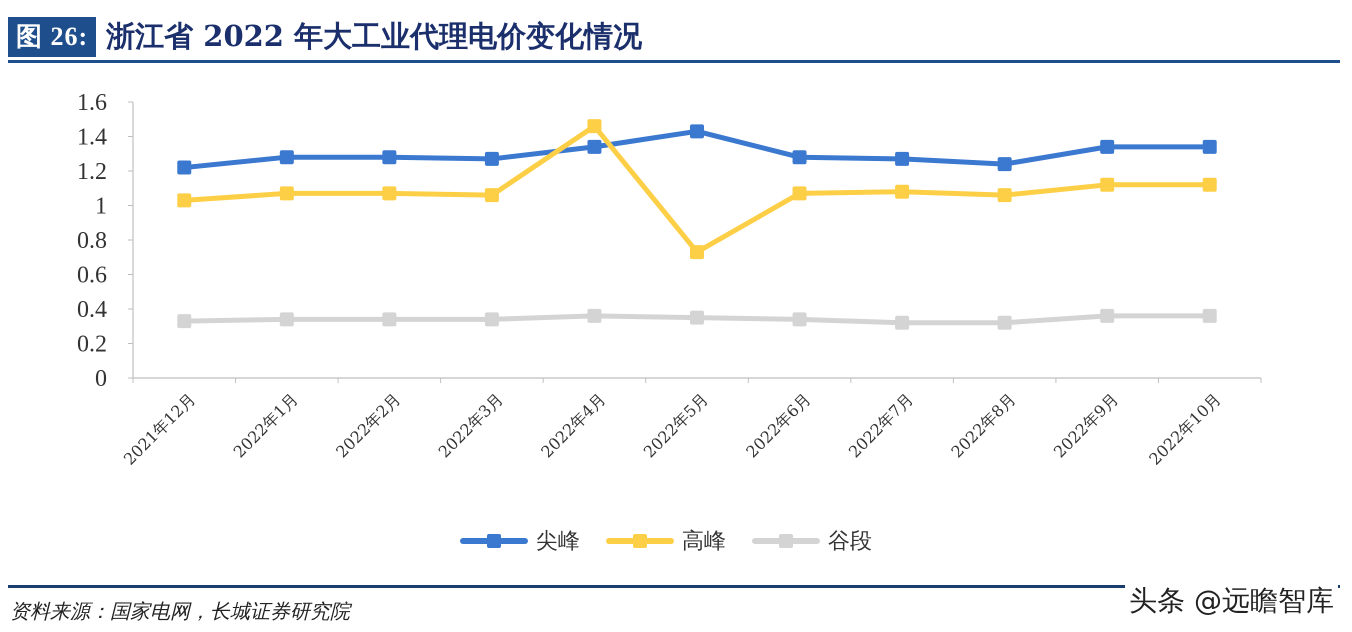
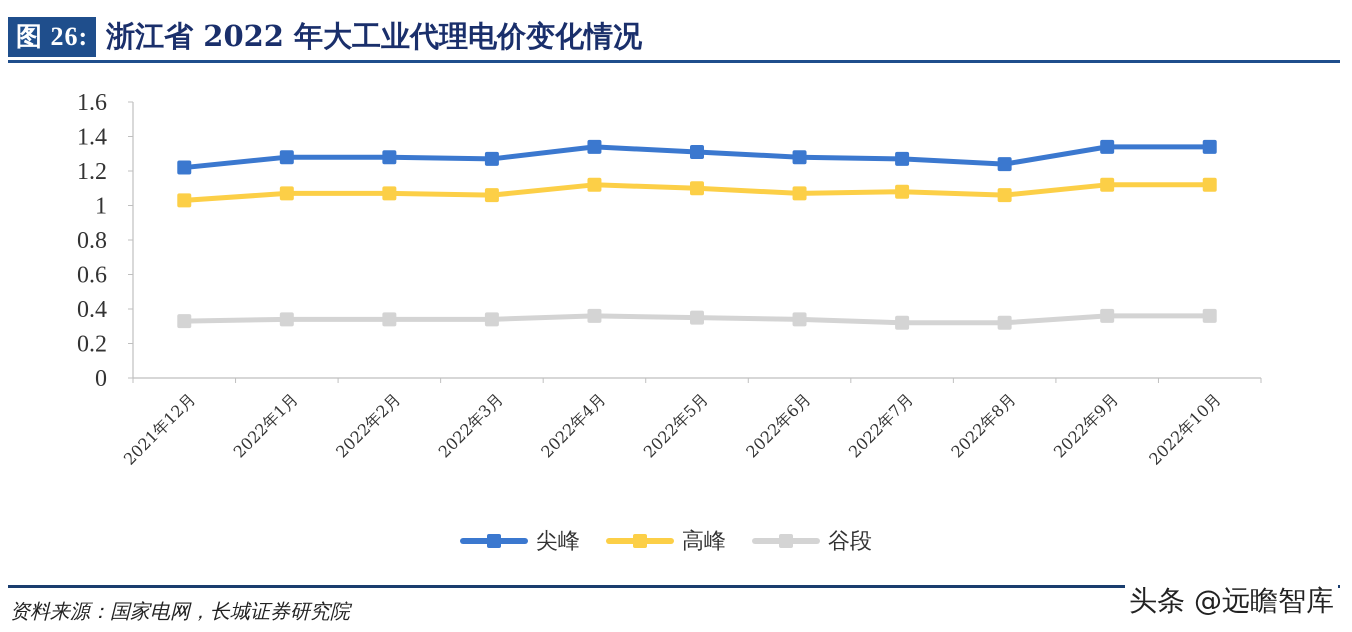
高峰/2022年4月: 1.46 -> 1.12
尖峰/2022年5月: 1.43 -> 1.31
高峰/2022年5月: 0.73 -> 1.10
